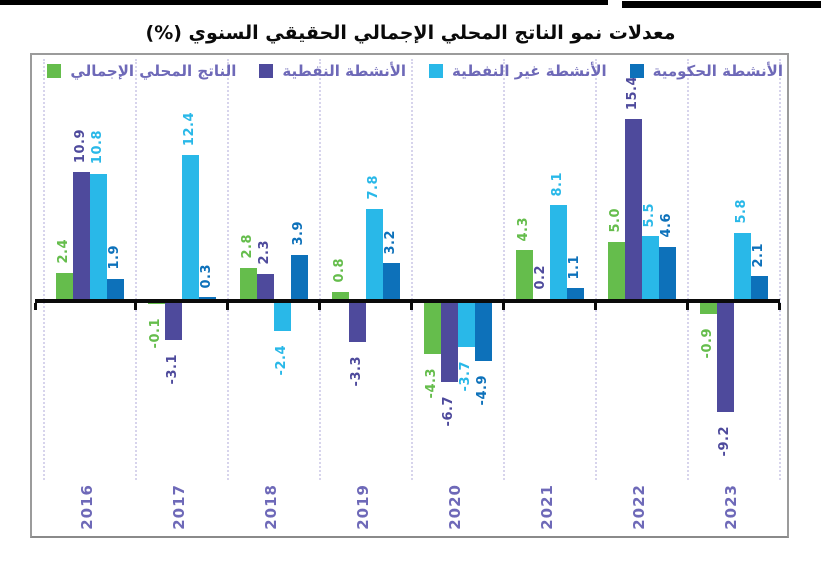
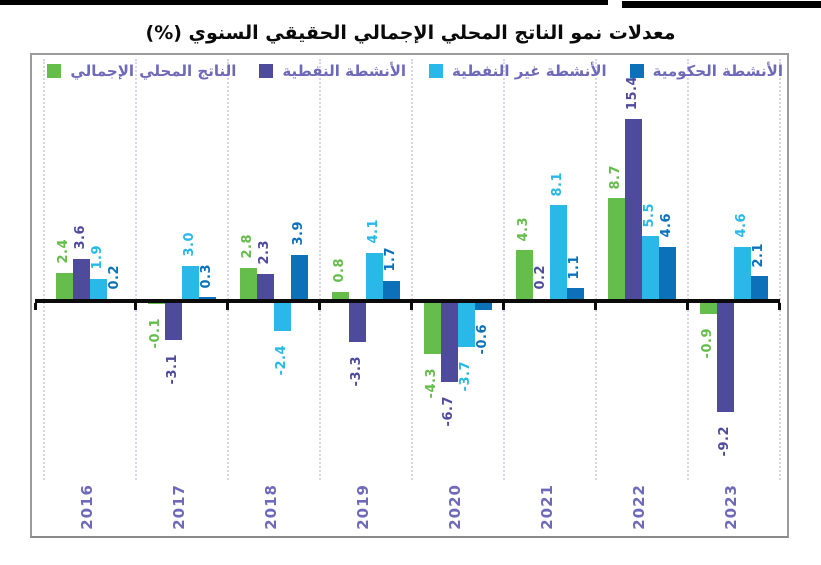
الأنشطة النفطية/2016: 10.9 -> 3.6
الأنشطة غير النفطية/2016: 10.8 -> 1.9
الأنشطة الحكومية/2016: 1.9 -> 0.2
الأنشطة غير النفطية/2017: 12.4 -> 3.0
الأنشطة غير النفطية/2019: 7.8 -> 4.1
الأنشطة الحكومية/2019: 3.2 -> 1.7
الأنشطة الحكومية/2020: -4.9 -> -0.6
الناتج المحلي الإجمالي/2022: 5.0 -> 8.7
الأنشطة غير النفطية/2023: 5.8 -> 4.6
